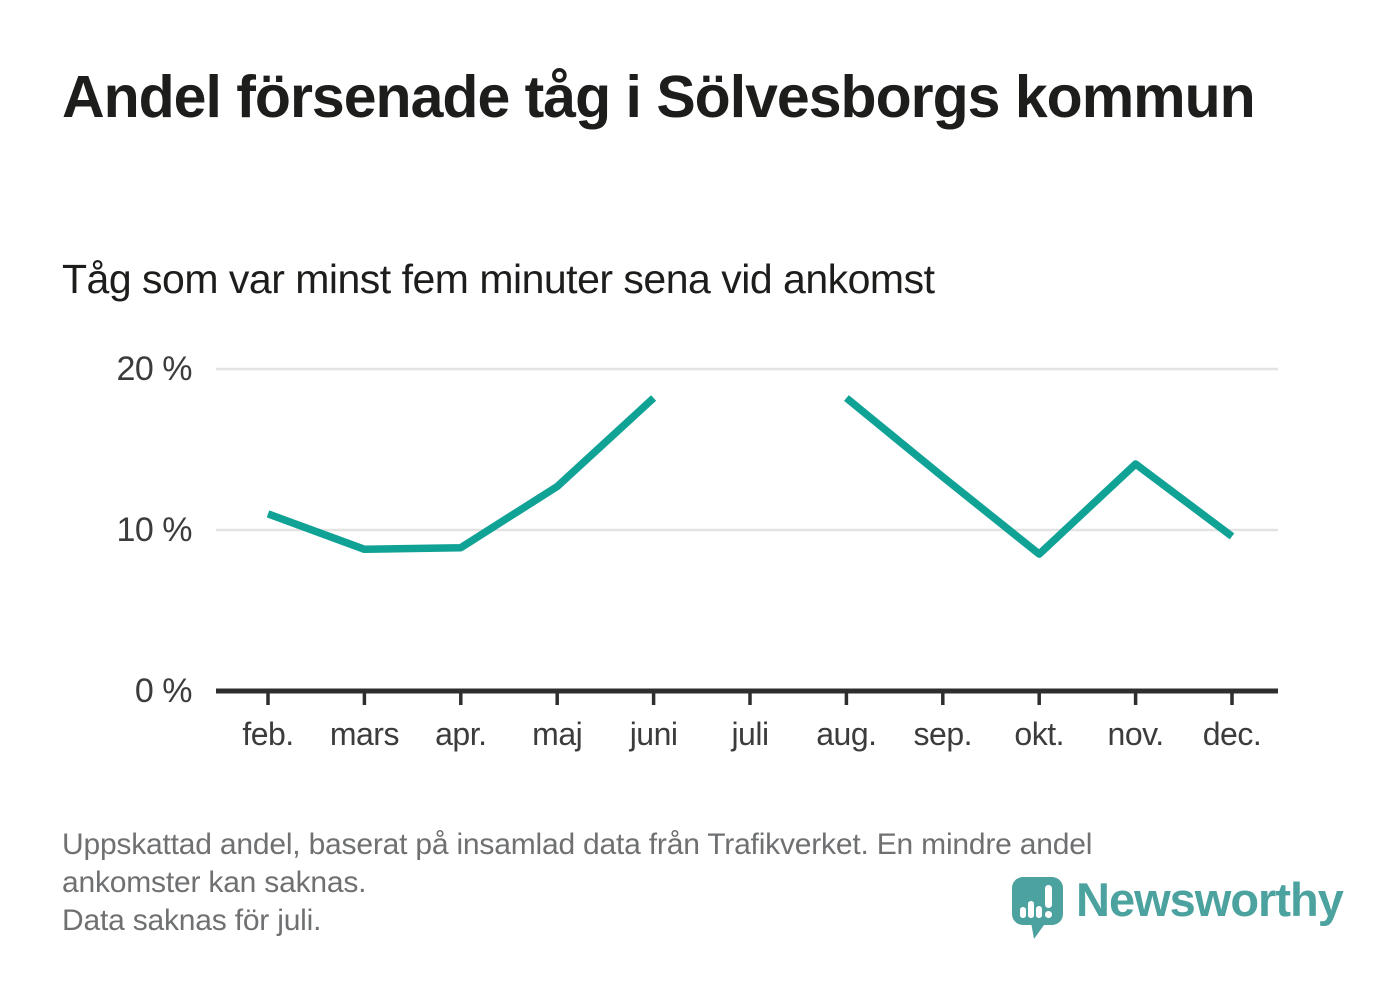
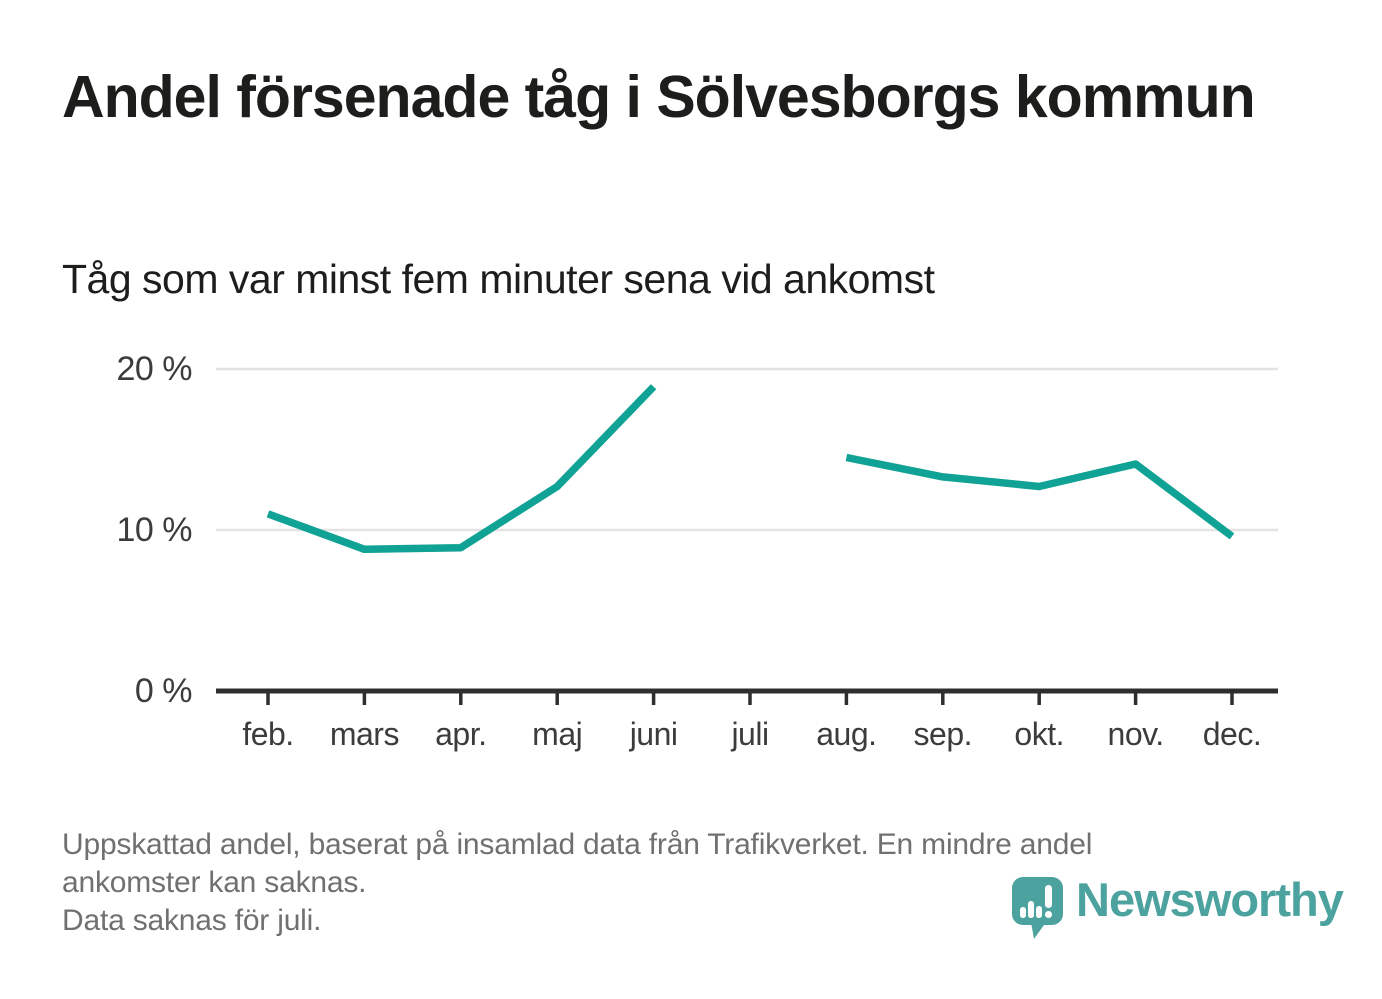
juni: 18.2% -> 18.9%
aug.: 18.2% -> 14.5%
okt.: 8.5% -> 12.7%
